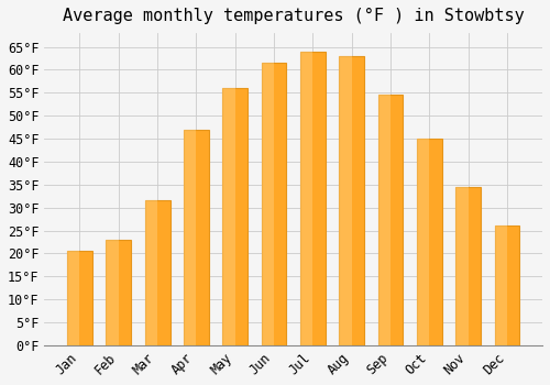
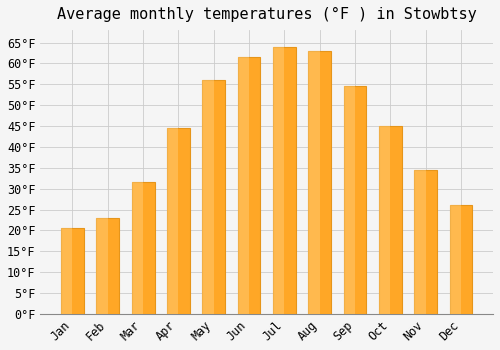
Apr: 47.0°F -> 44.5°F
